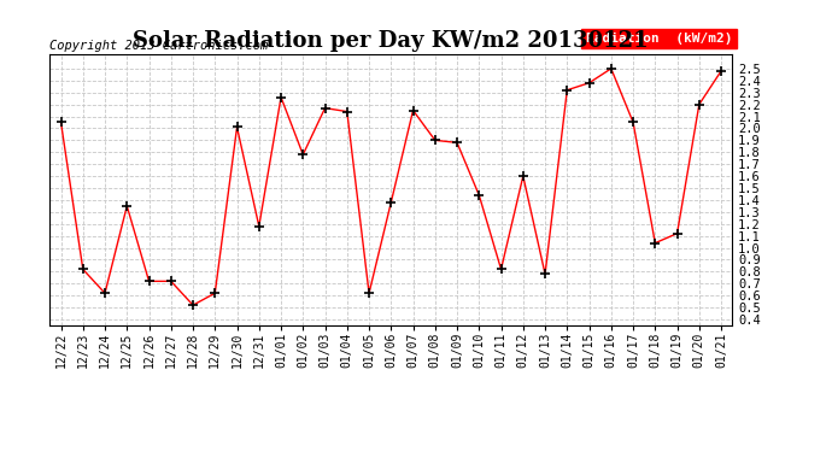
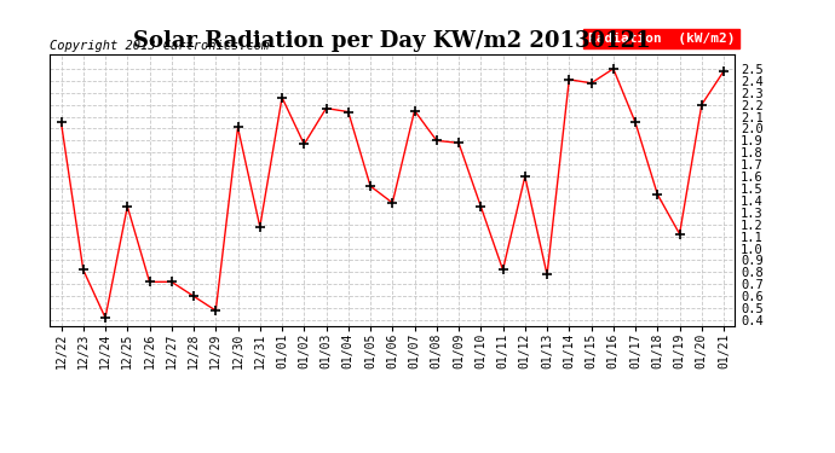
12/24: 0.62 -> 0.42
12/28: 0.52 -> 0.60
12/29: 0.62 -> 0.48
01/02: 1.78 -> 1.87
01/05: 0.62 -> 1.52
01/10: 1.44 -> 1.35
01/14: 2.32 -> 2.41
01/18: 1.04 -> 1.45
